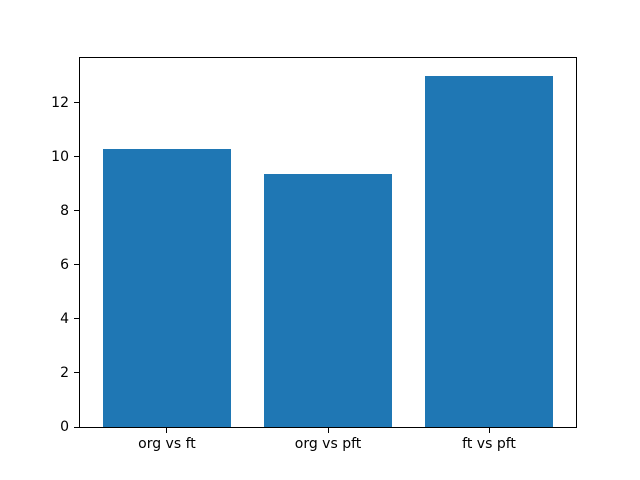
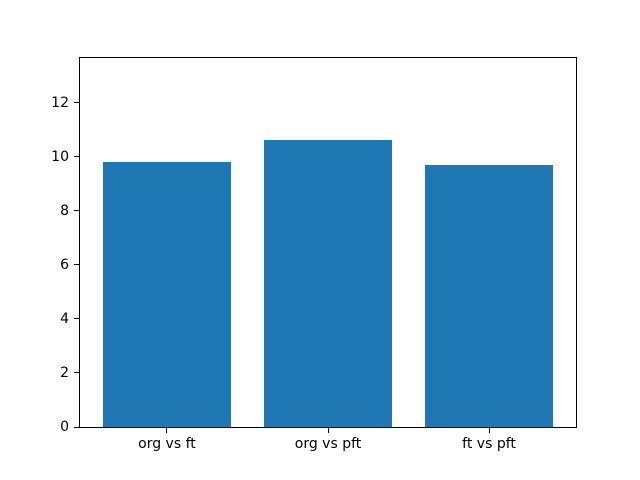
org vs ft: 10.3 -> 9.8
org vs pft: 9.3 -> 10.6
ft vs pft: 13.0 -> 9.7
